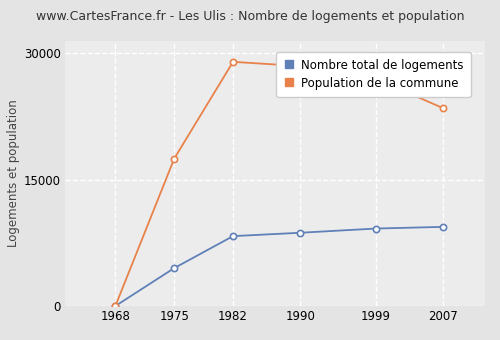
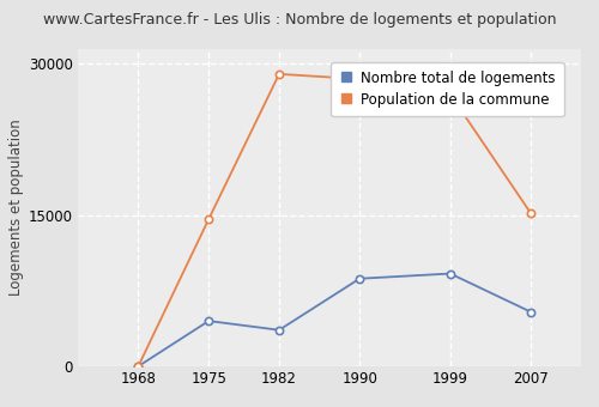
Population de la commune/1975: 17500 -> 14600
Nombre total de logements/1982: 8300 -> 3600
Nombre total de logements/2007: 9400 -> 5400
Population de la commune/2007: 23500 -> 15200
